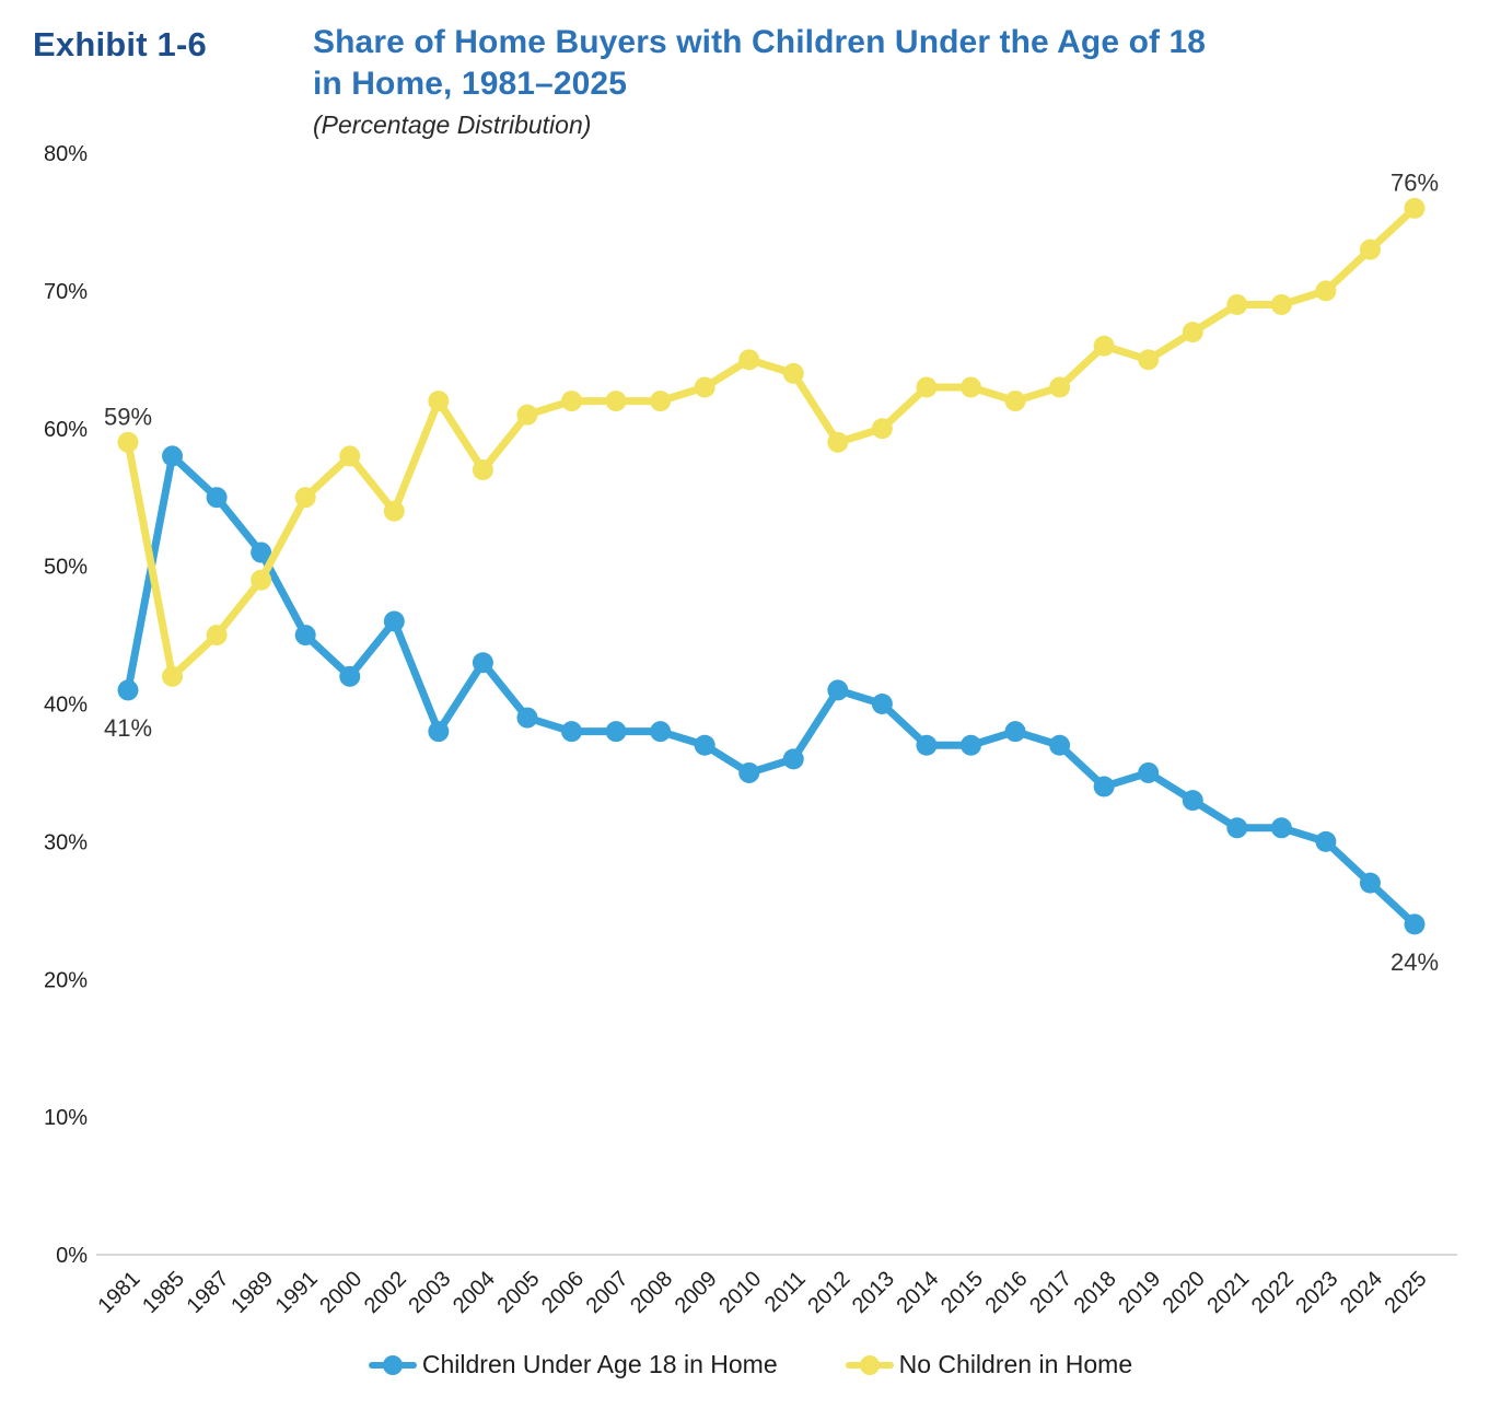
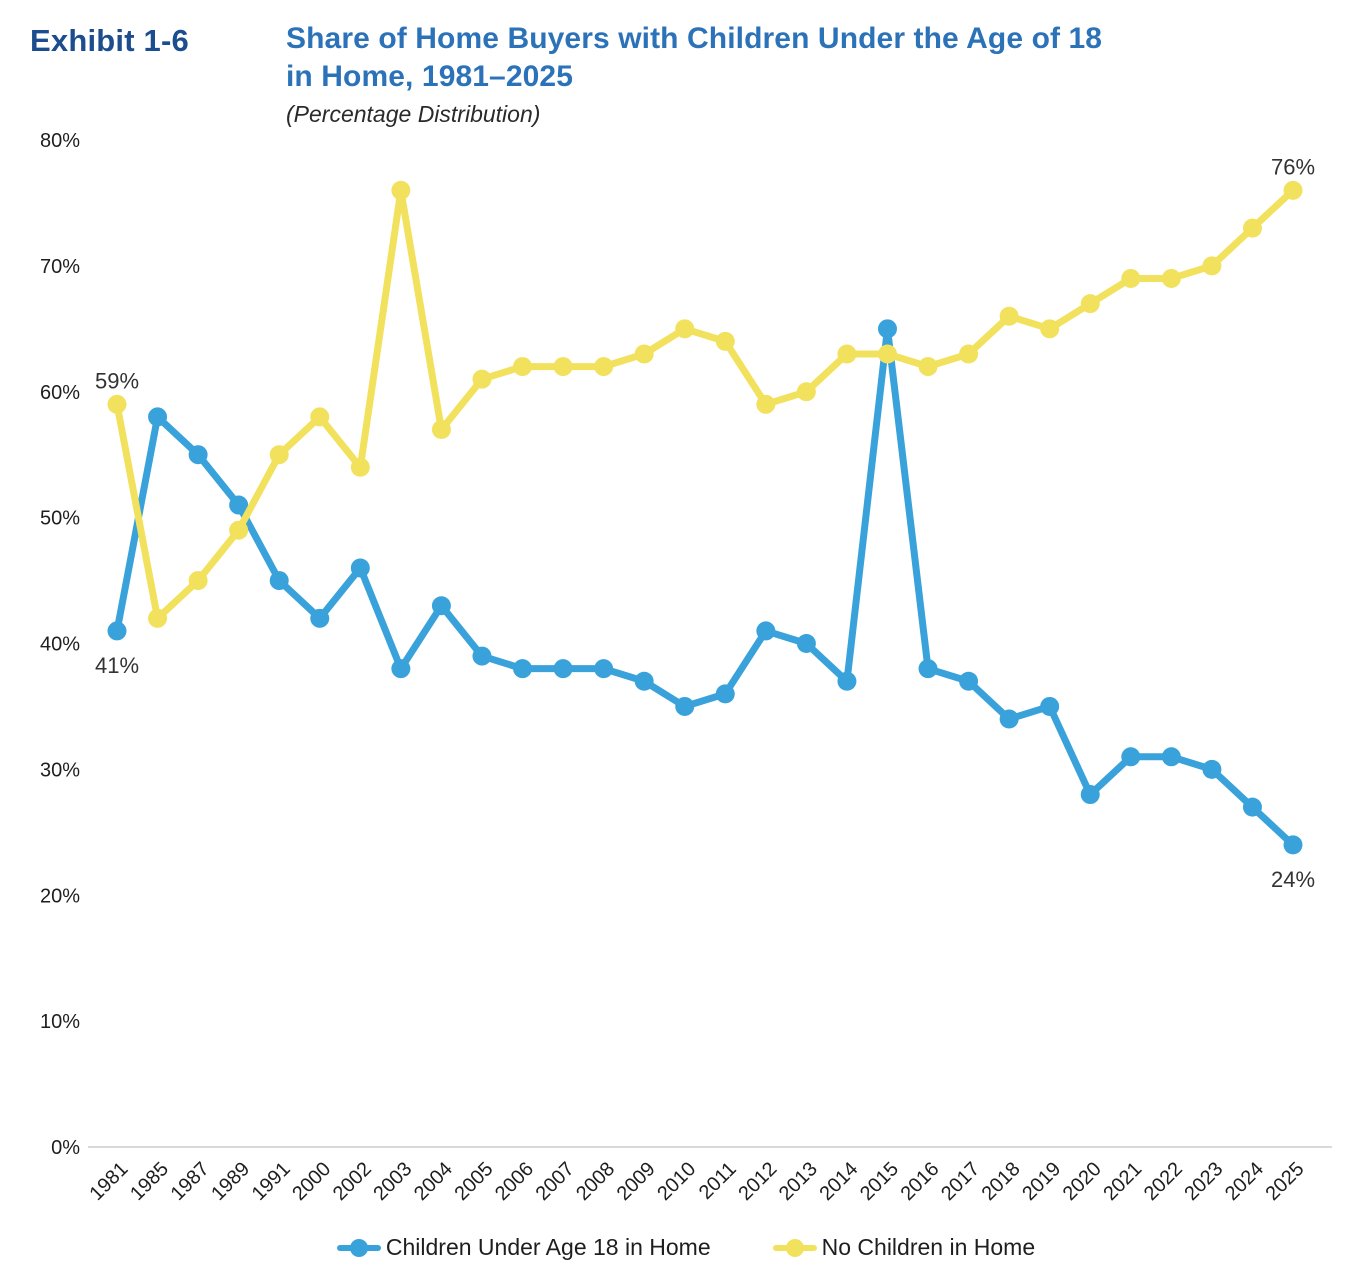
No Children in Home/2003: 62% -> 76%
Children Under Age 18 in Home/2015: 37% -> 65%
Children Under Age 18 in Home/2020: 33% -> 28%
